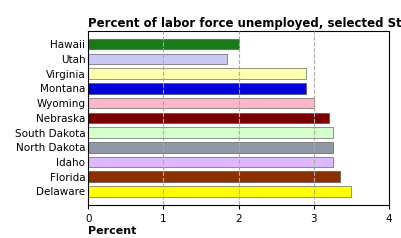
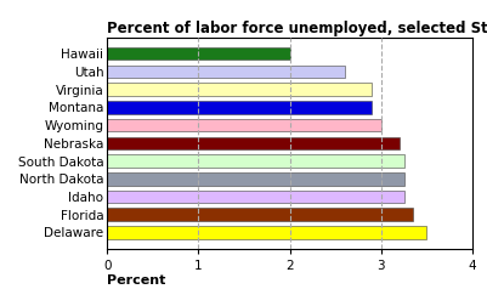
Utah: 1.84 -> 2.60
